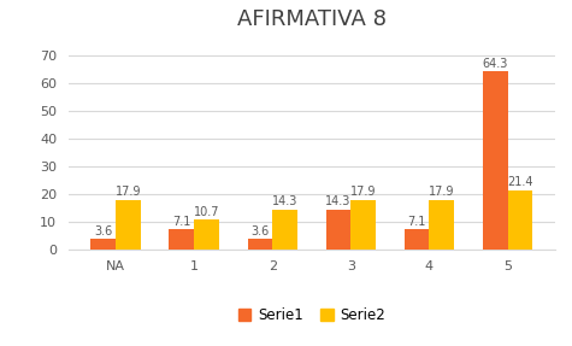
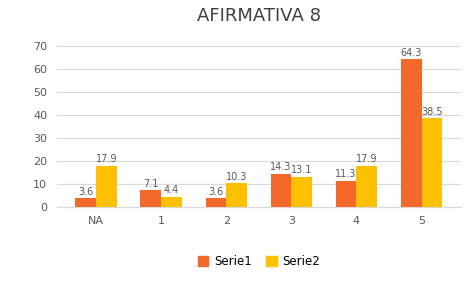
Serie2/1: 10.7 -> 4.4
Serie2/2: 14.3 -> 10.3
Serie2/3: 17.9 -> 13.1
Serie1/4: 7.1 -> 11.3
Serie2/5: 21.4 -> 38.5
